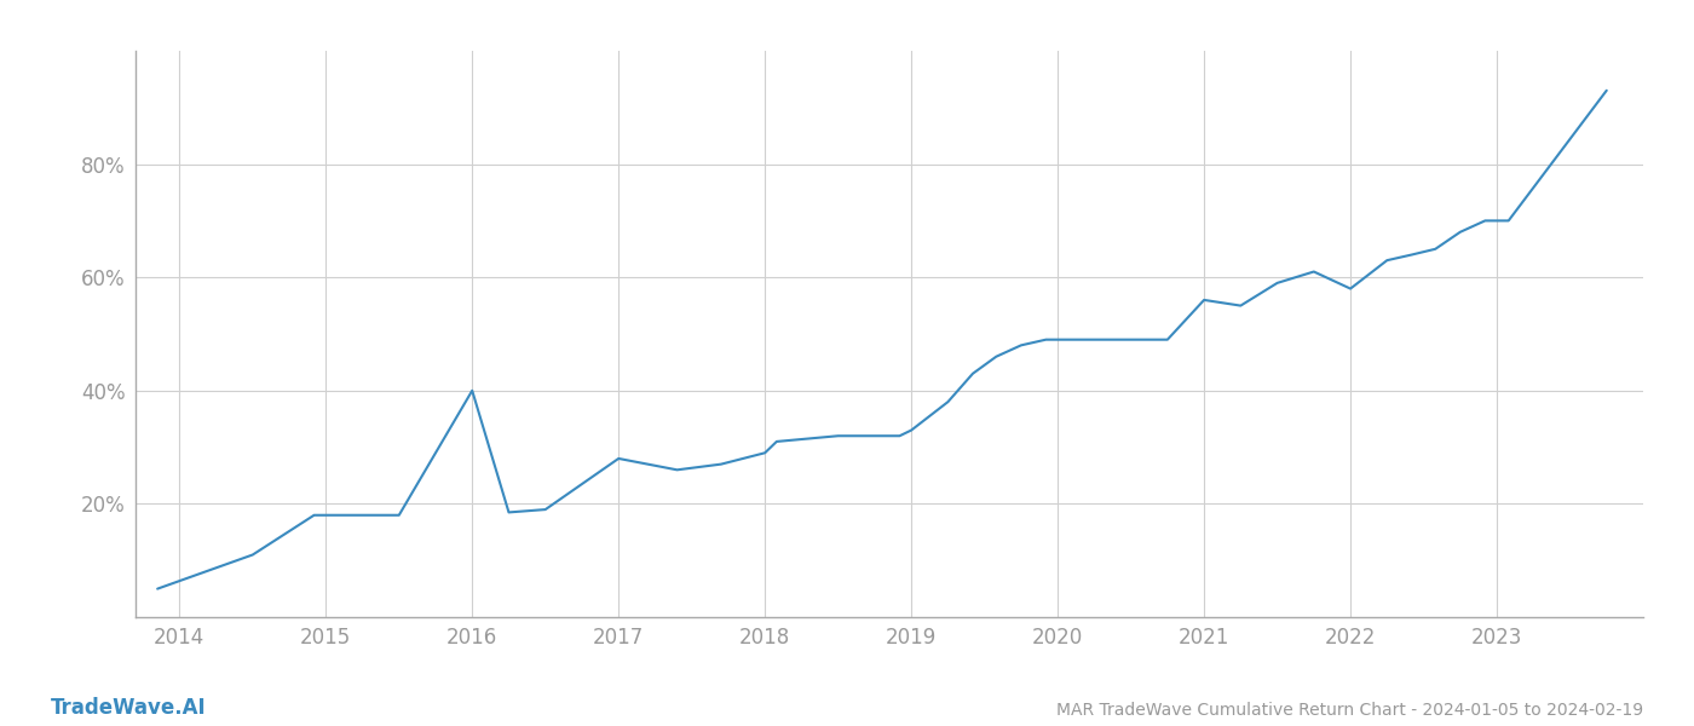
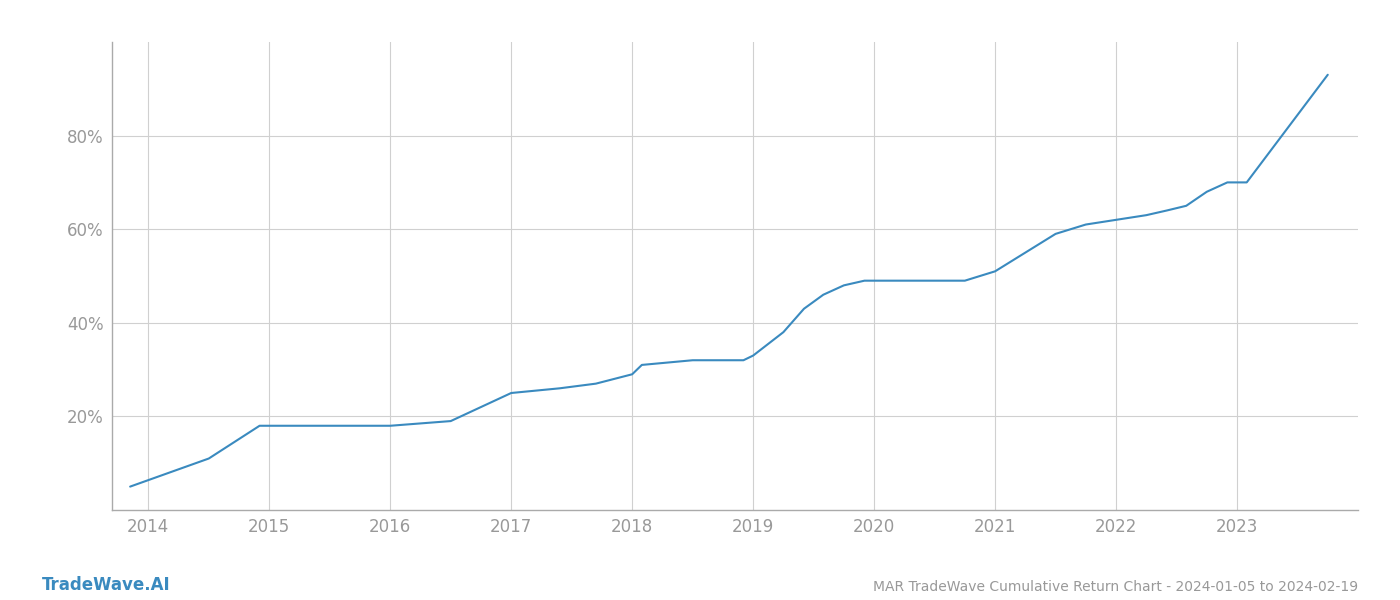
2016: 40.0% -> 18.0%
2017: 28.0% -> 25.0%
2021: 56.0% -> 51.0%
2022: 58.0% -> 62.0%
